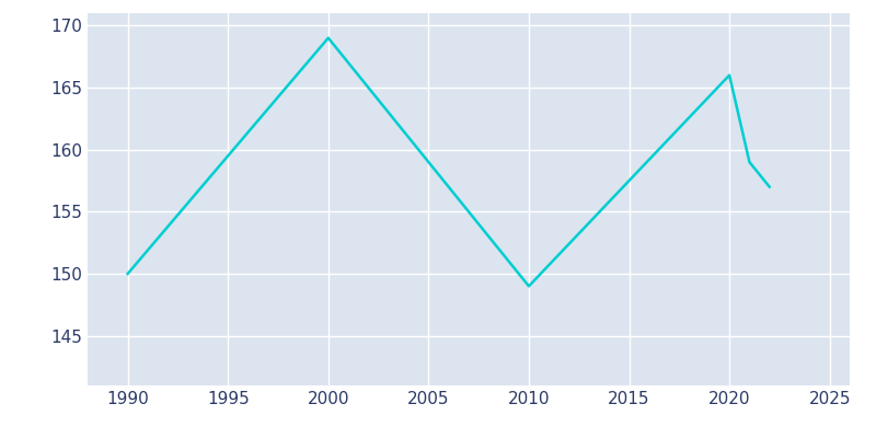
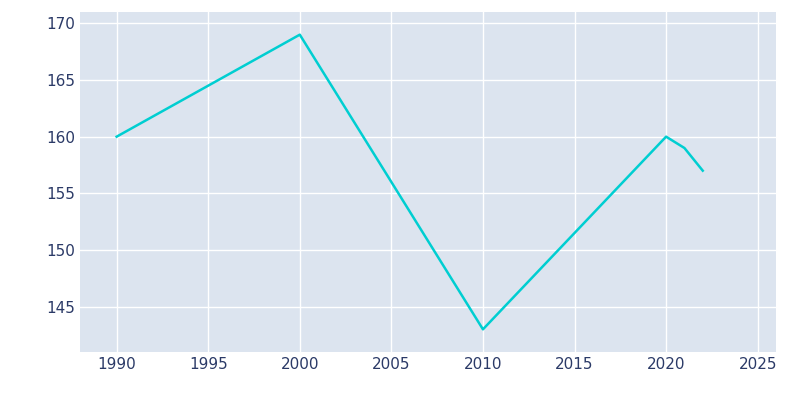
1990: 150 -> 160
2010: 149 -> 143
2020: 166 -> 160
